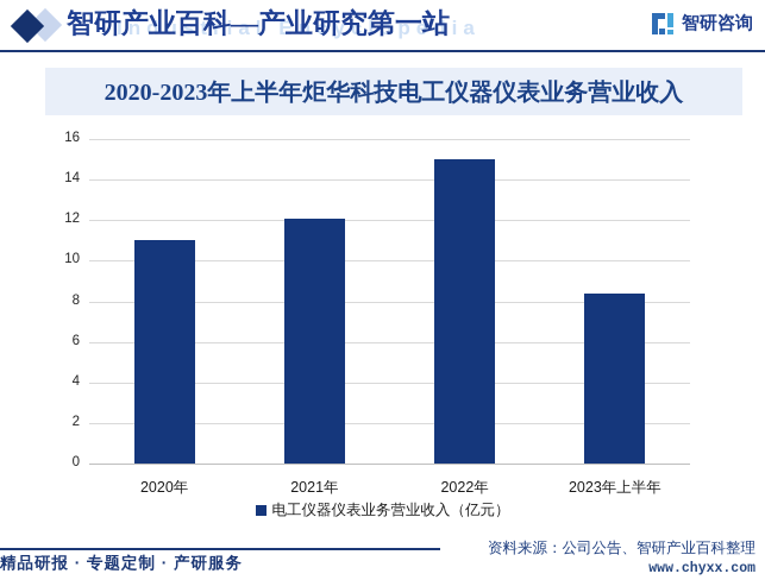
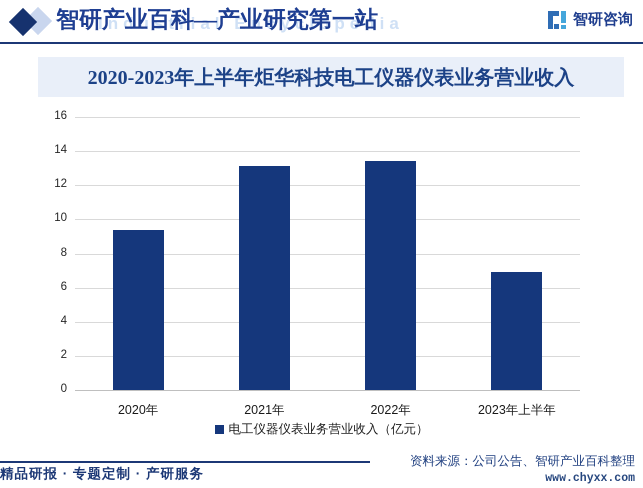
2020年: 11.0 -> 9.4
2021年: 12.1 -> 13.1
2022年: 15.0 -> 13.4
2023年上半年: 8.4 -> 6.9
